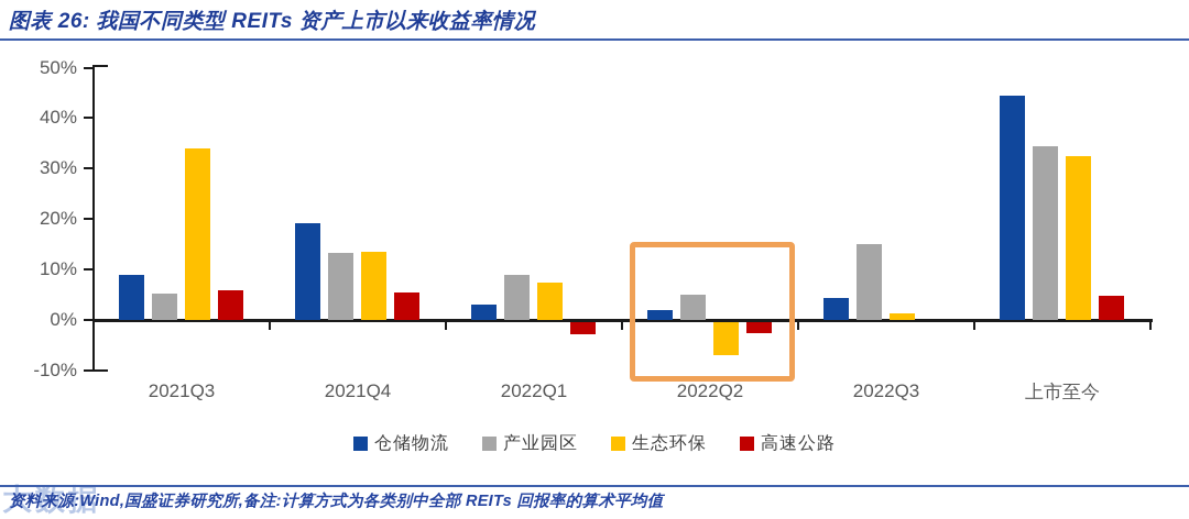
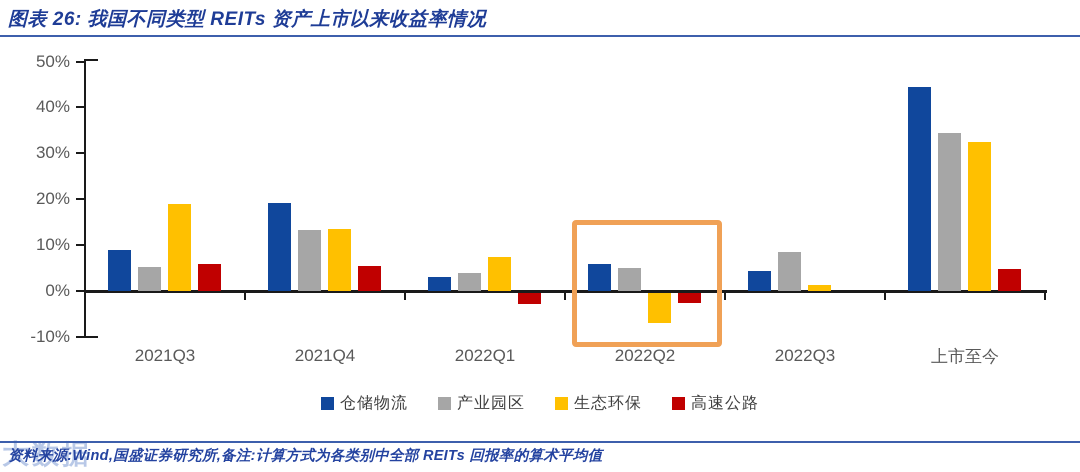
生态环保/2021Q3: 34% -> 19%
产业园区/2022Q1: 9% -> 4%
仓储物流/2022Q2: 2% -> 6%
产业园区/2022Q3: 15% -> 8%
